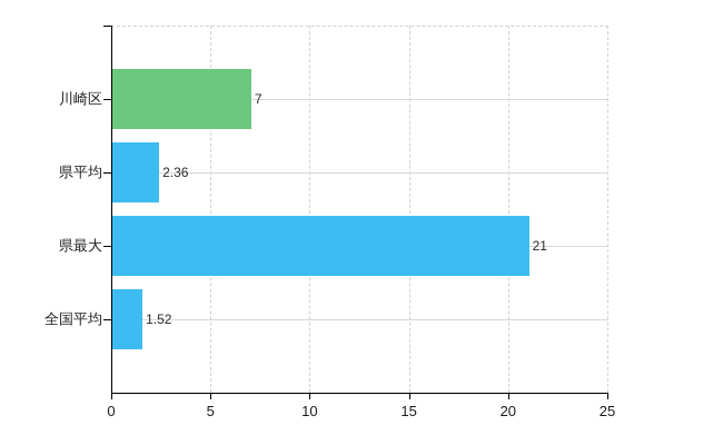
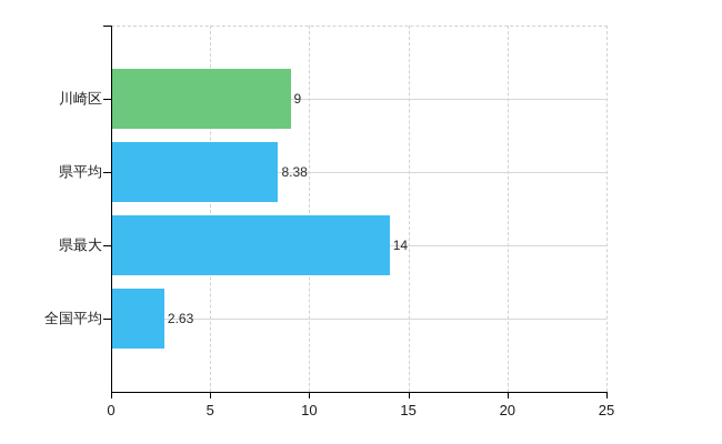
川崎区: 7 -> 9
県平均: 2.36 -> 8.38
県最大: 21 -> 14
全国平均: 1.52 -> 2.63
